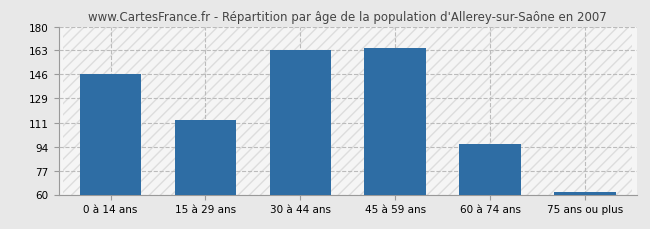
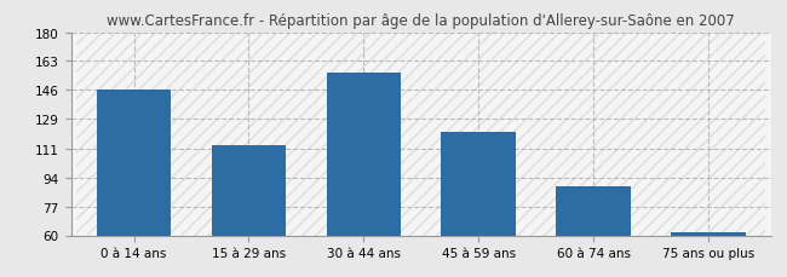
30 à 44 ans: 163 -> 156
45 à 59 ans: 165 -> 121
60 à 74 ans: 96 -> 89
